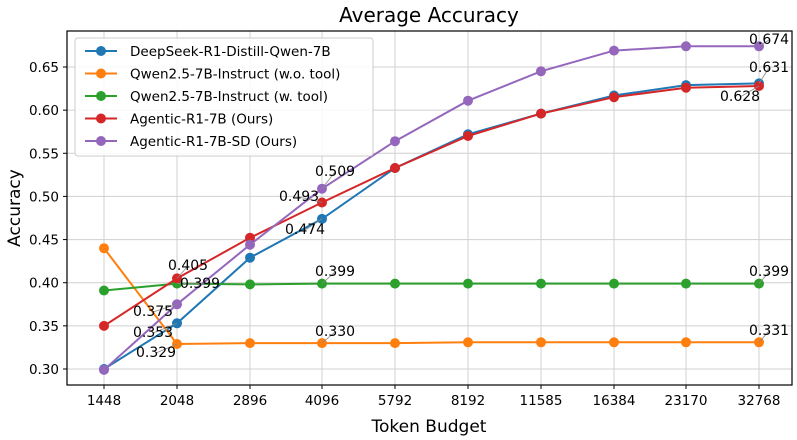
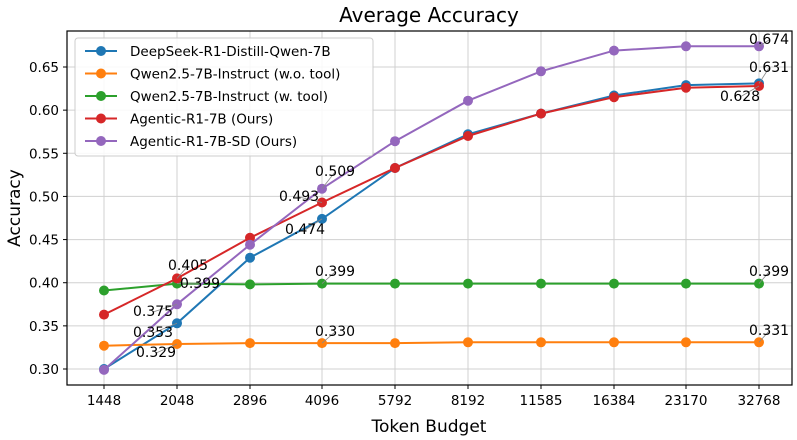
Qwen2.5-7B-Instruct (w.o. tool)/1448: 0.44 -> 0.33
Agentic-R1-7B (Ours)/1448: 0.35 -> 0.36
